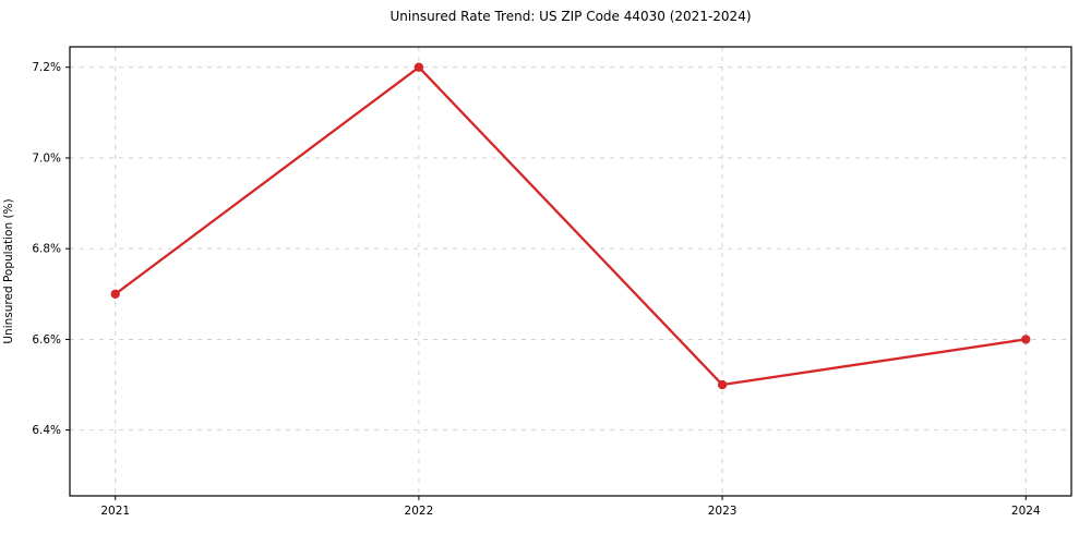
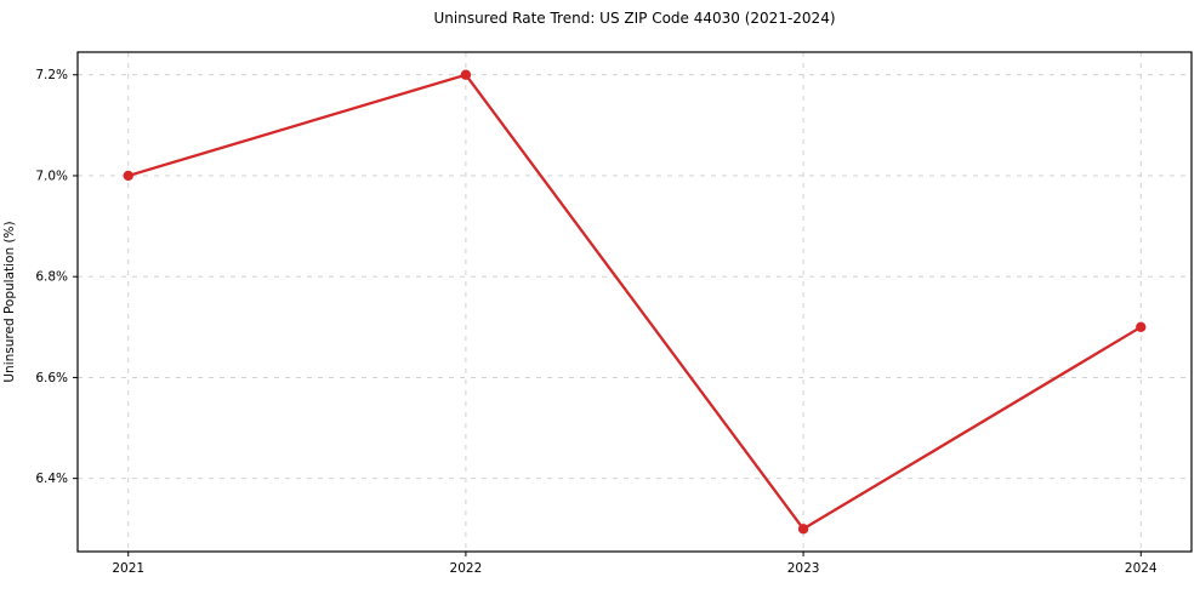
2021: 6.7% -> 7.0%
2023: 6.5% -> 6.3%
2024: 6.6% -> 6.7%
